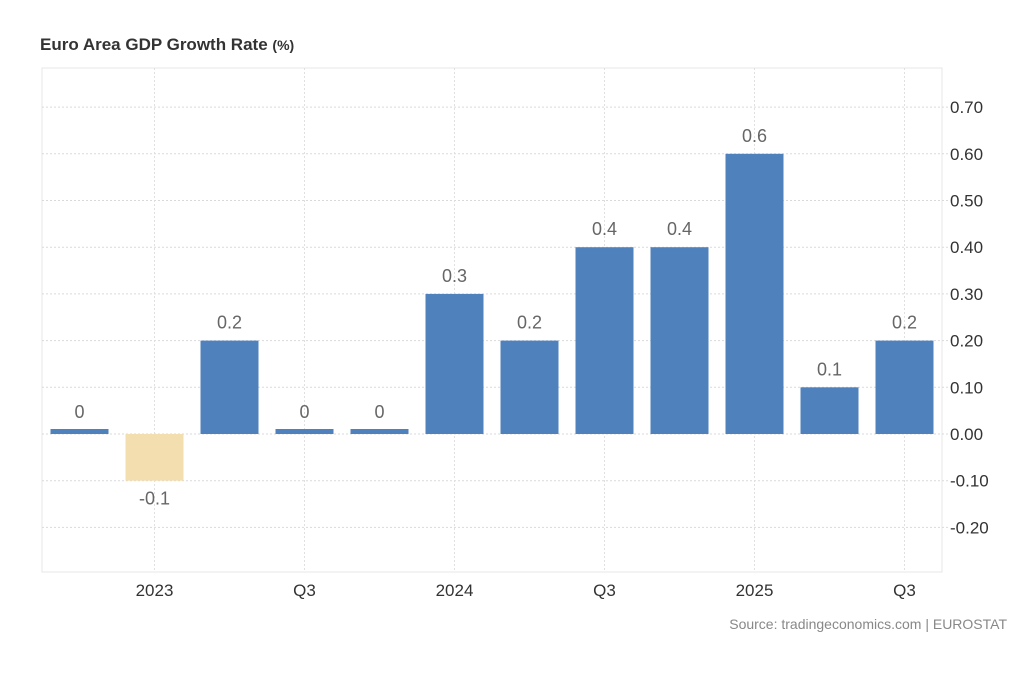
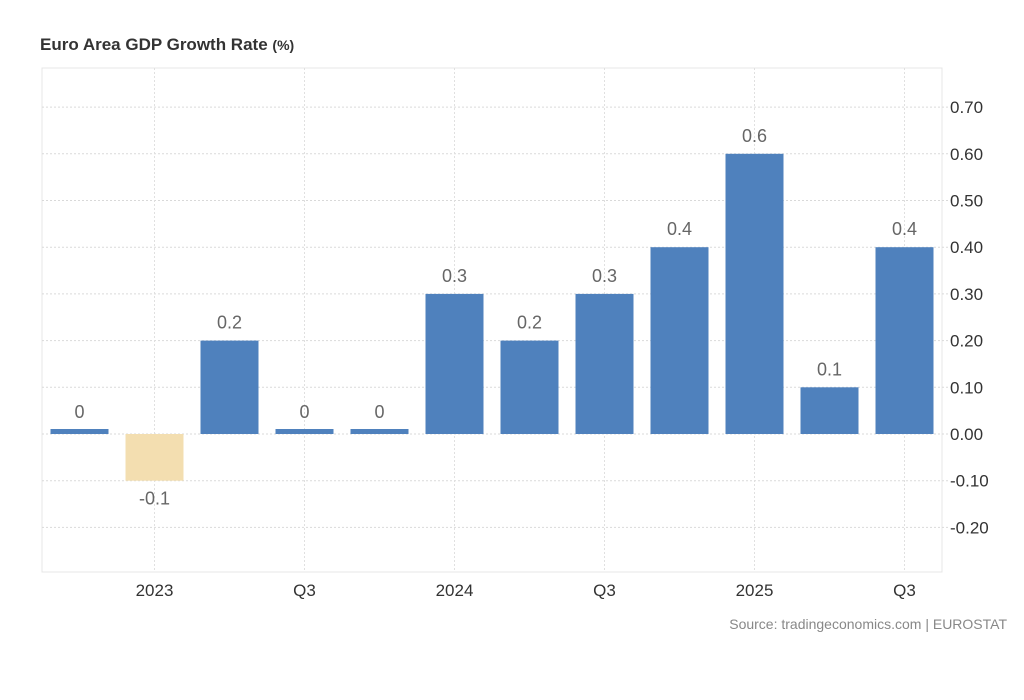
2024 Q3: 0.4 -> 0.3
2025 Q3: 0.2 -> 0.4
